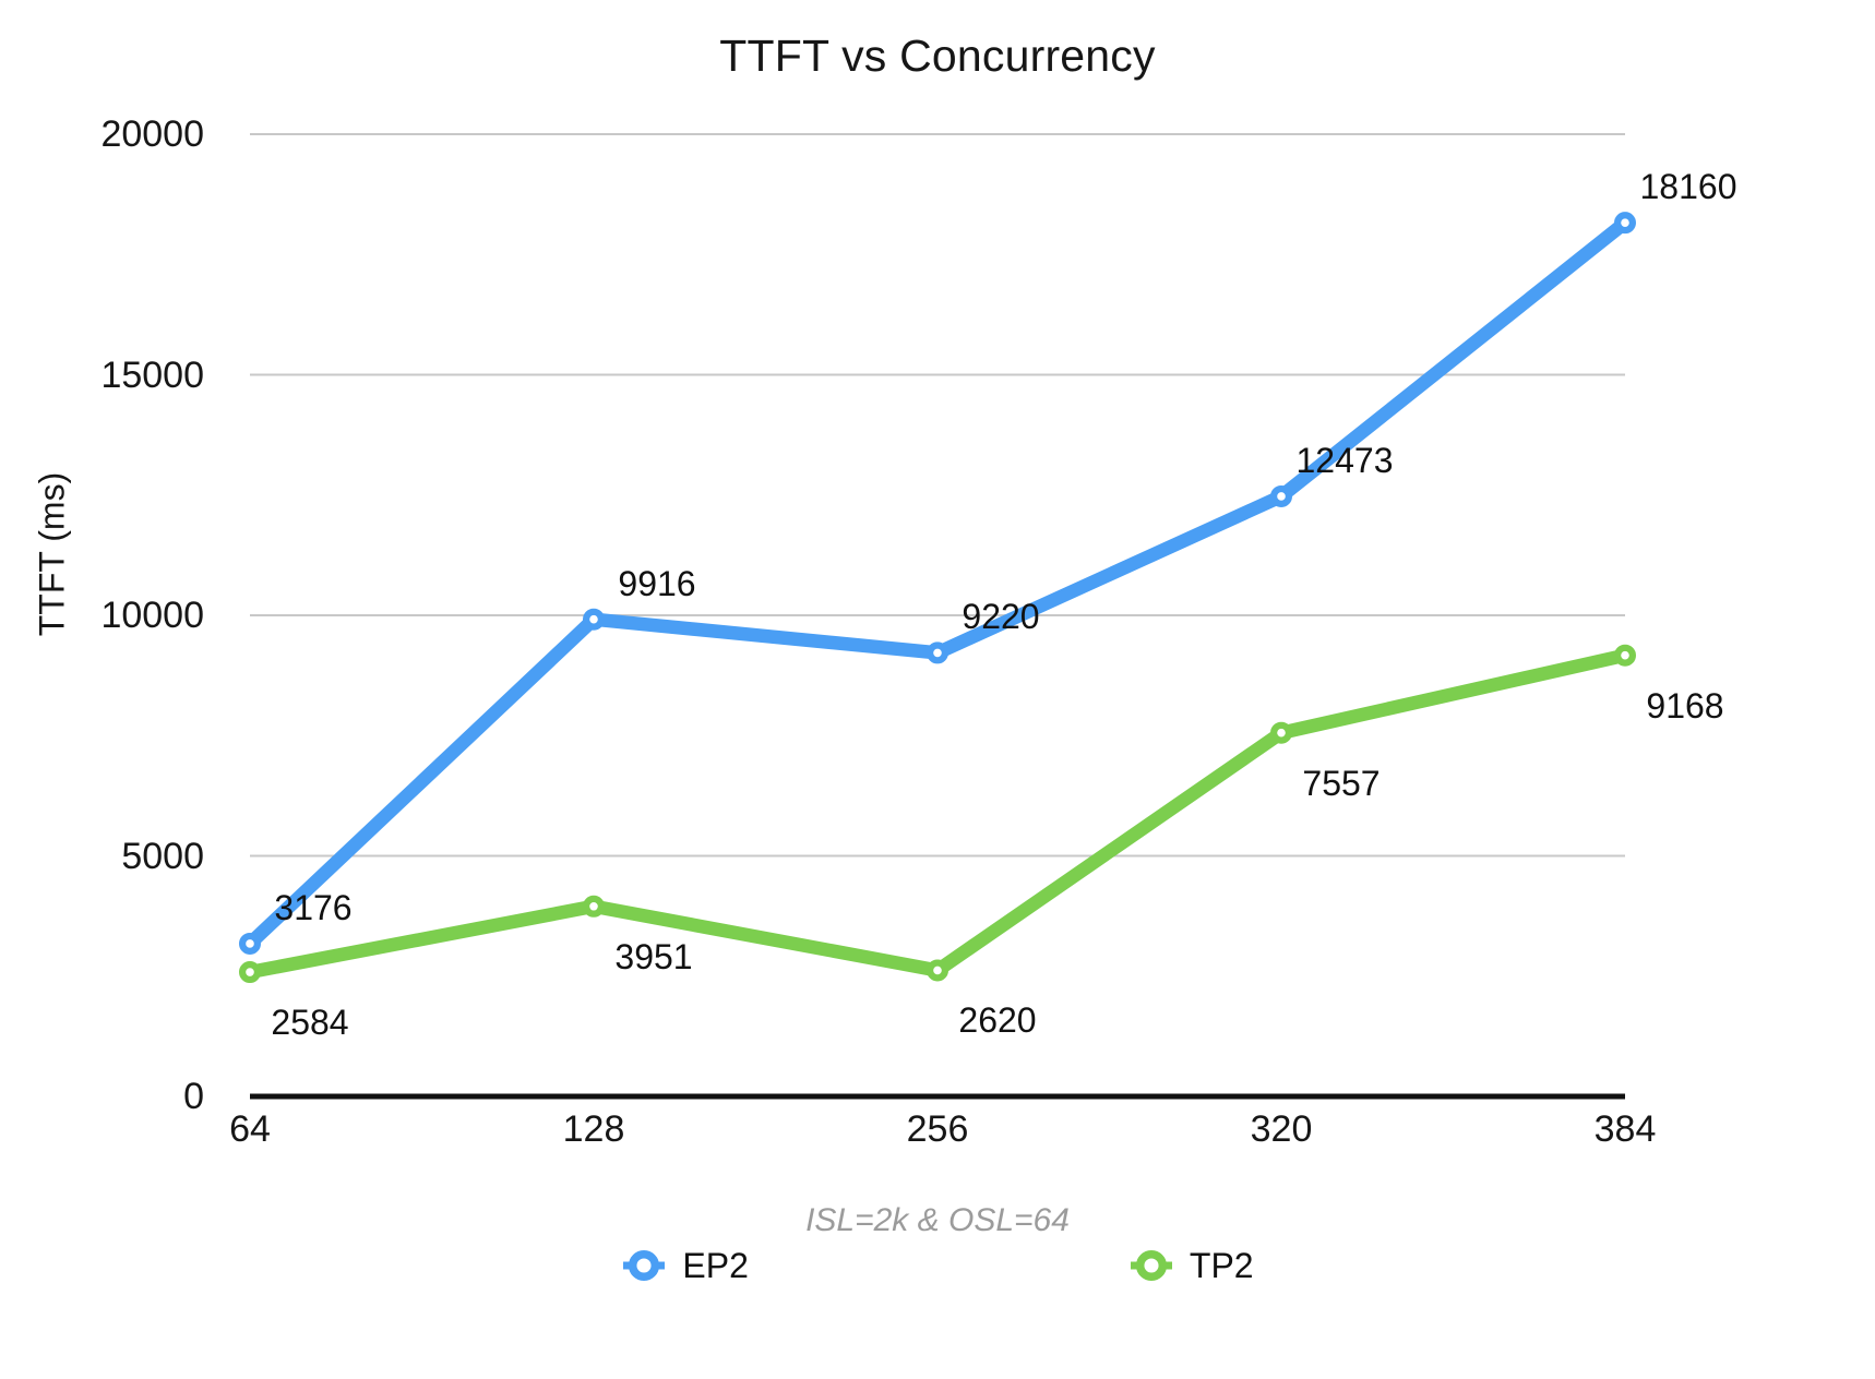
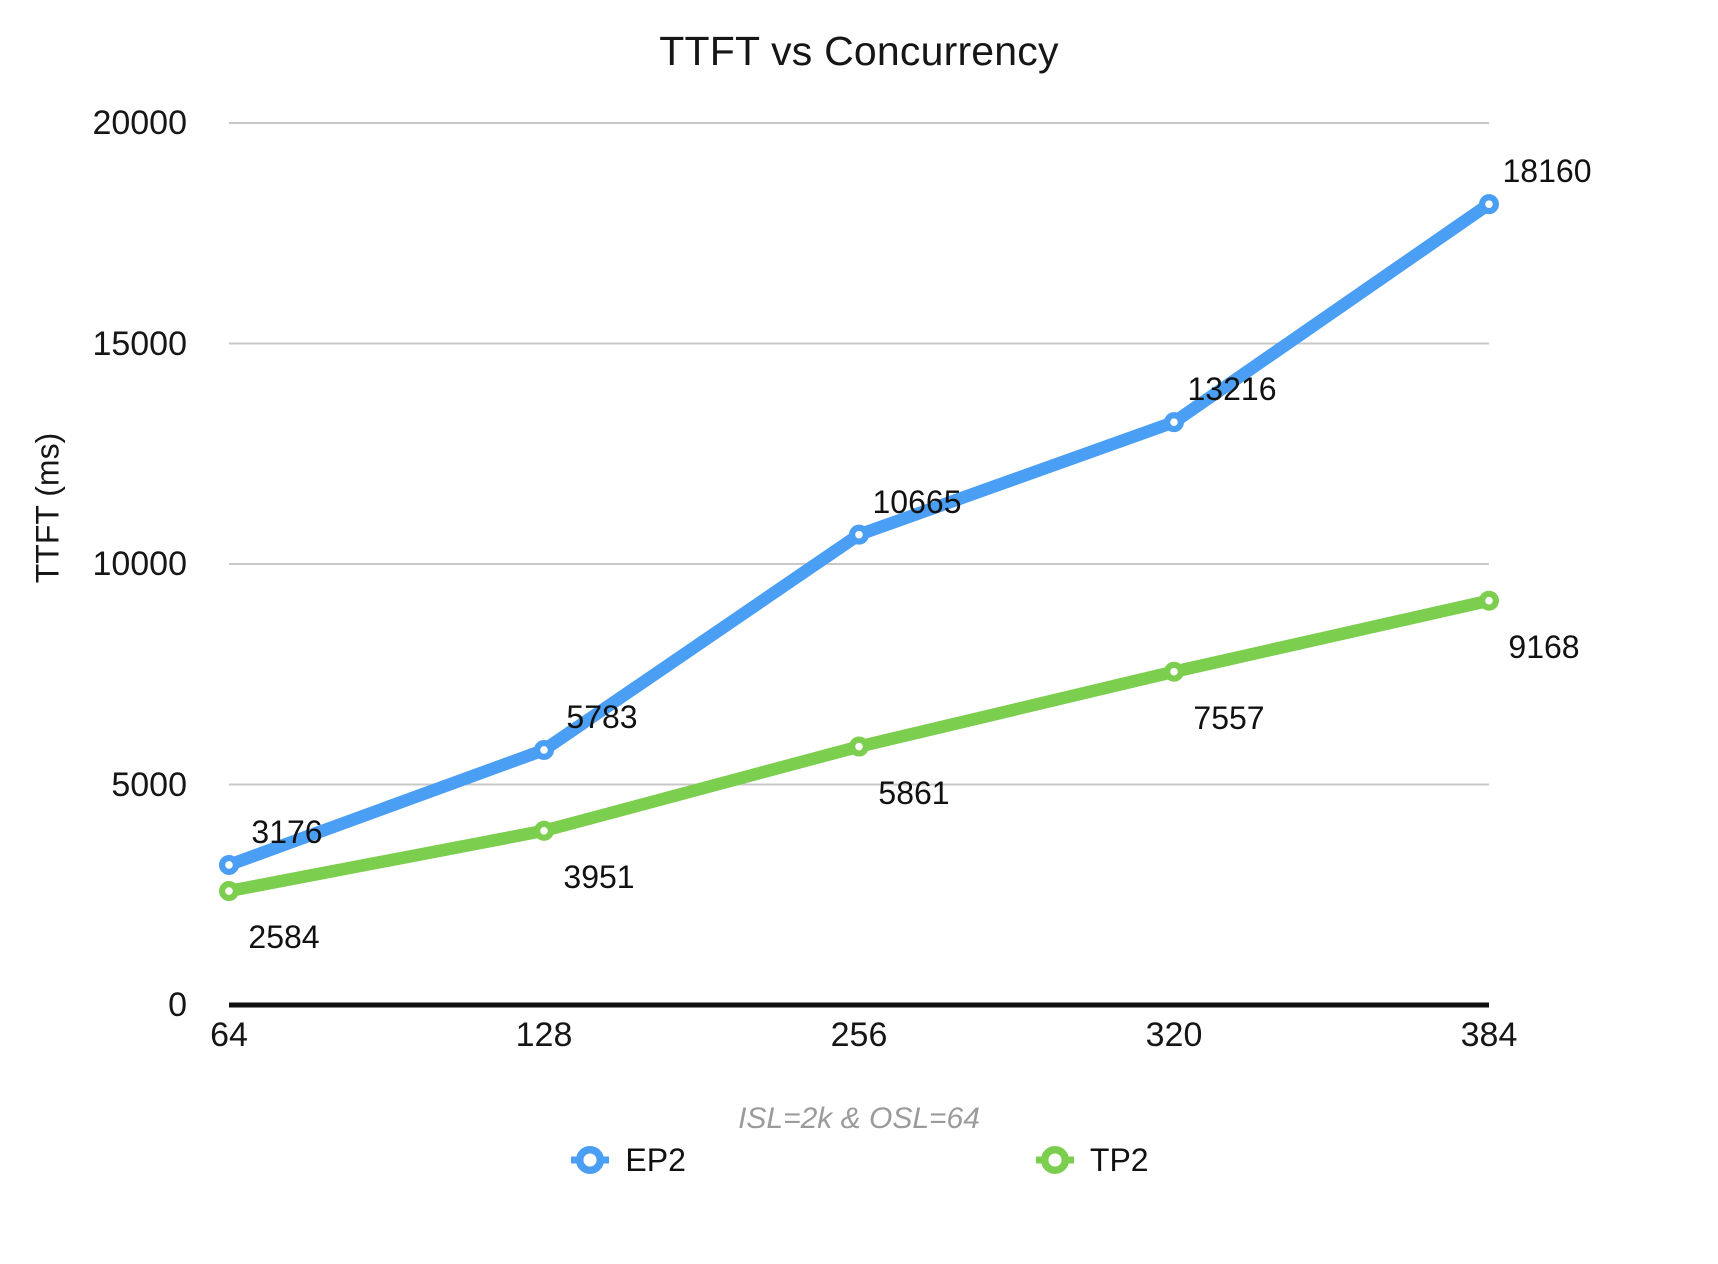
EP2/128: 9916 -> 5783
EP2/256: 9220 -> 10665
TP2/256: 2620 -> 5861
EP2/320: 12473 -> 13216
